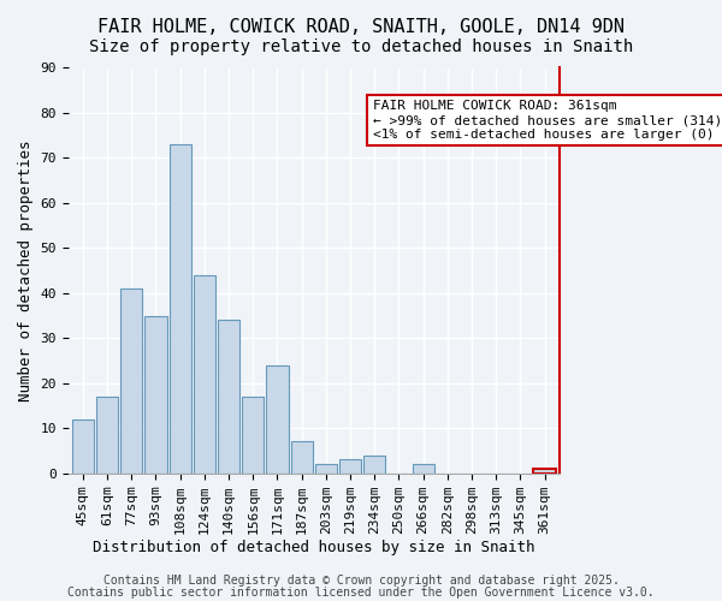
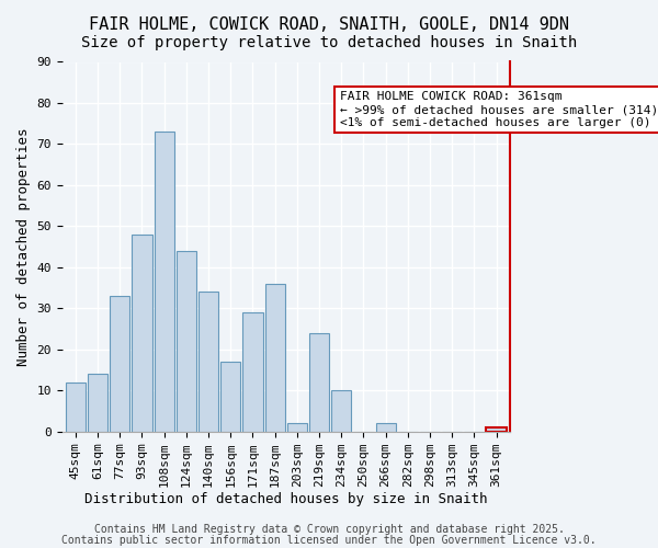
61sqm: 17 -> 14
77sqm: 41 -> 33
93sqm: 35 -> 48
171sqm: 24 -> 29
187sqm: 7 -> 36
219sqm: 3 -> 24
234sqm: 4 -> 10
